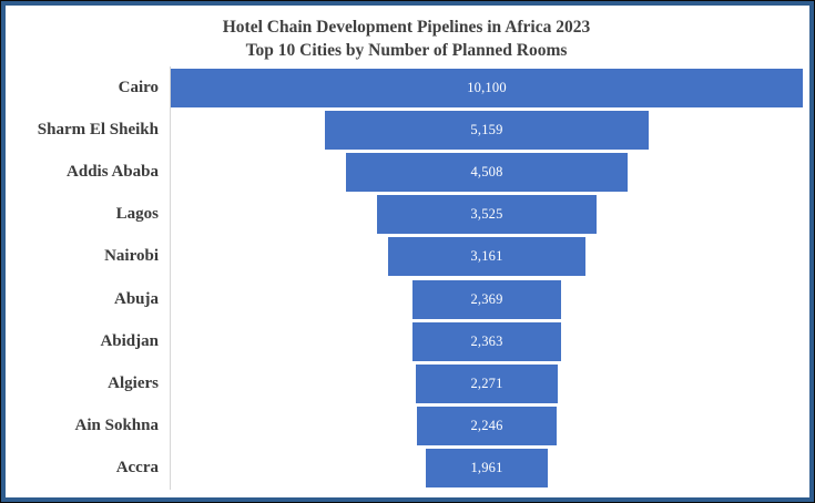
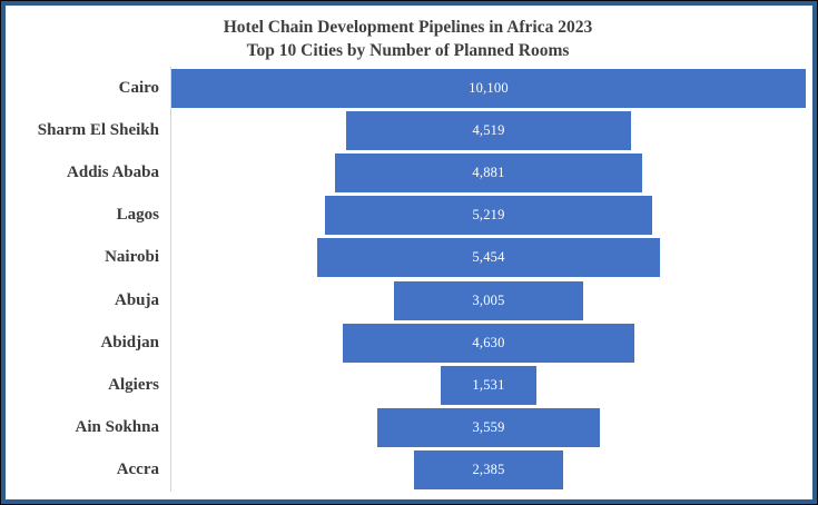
Sharm El Sheikh: 5,159 -> 4,519
Addis Ababa: 4,508 -> 4,881
Lagos: 3,525 -> 5,219
Nairobi: 3,161 -> 5,454
Abuja: 2,369 -> 3,005
Abidjan: 2,363 -> 4,630
Algiers: 2,271 -> 1,531
Ain Sokhna: 2,246 -> 3,559
Accra: 1,961 -> 2,385
